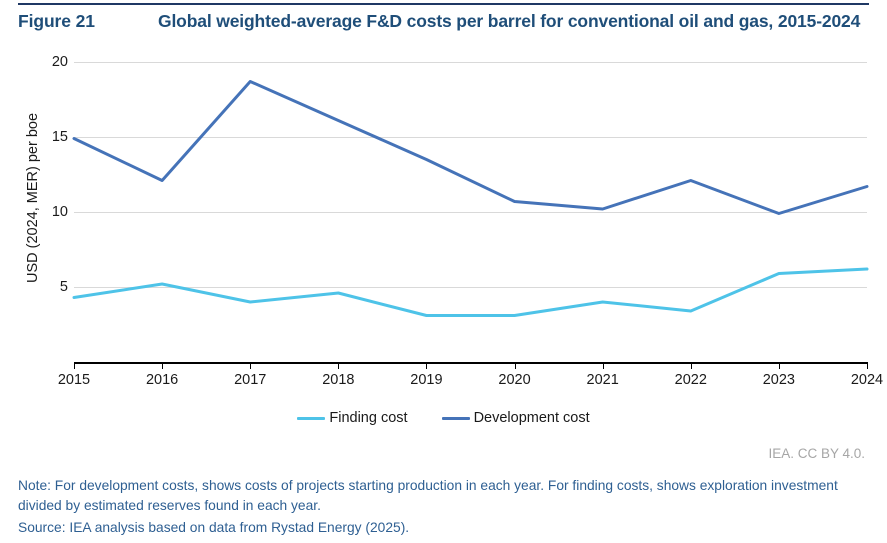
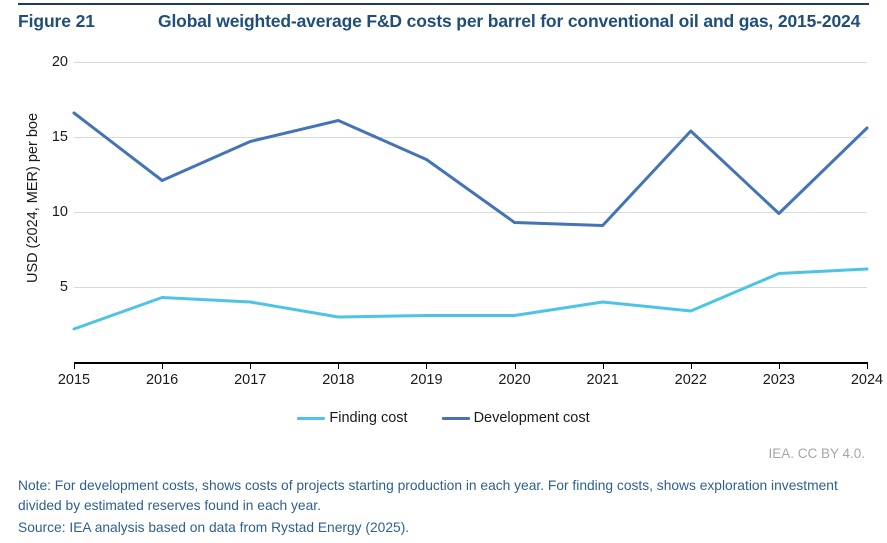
Finding cost/2015: 4.3 -> 2.2
Development cost/2015: 14.9 -> 16.6
Finding cost/2016: 5.2 -> 4.3
Development cost/2017: 18.7 -> 14.7
Finding cost/2018: 4.6 -> 3.0
Development cost/2020: 10.7 -> 9.3
Development cost/2021: 10.2 -> 9.1
Development cost/2022: 12.1 -> 15.4
Development cost/2024: 11.7 -> 15.6
